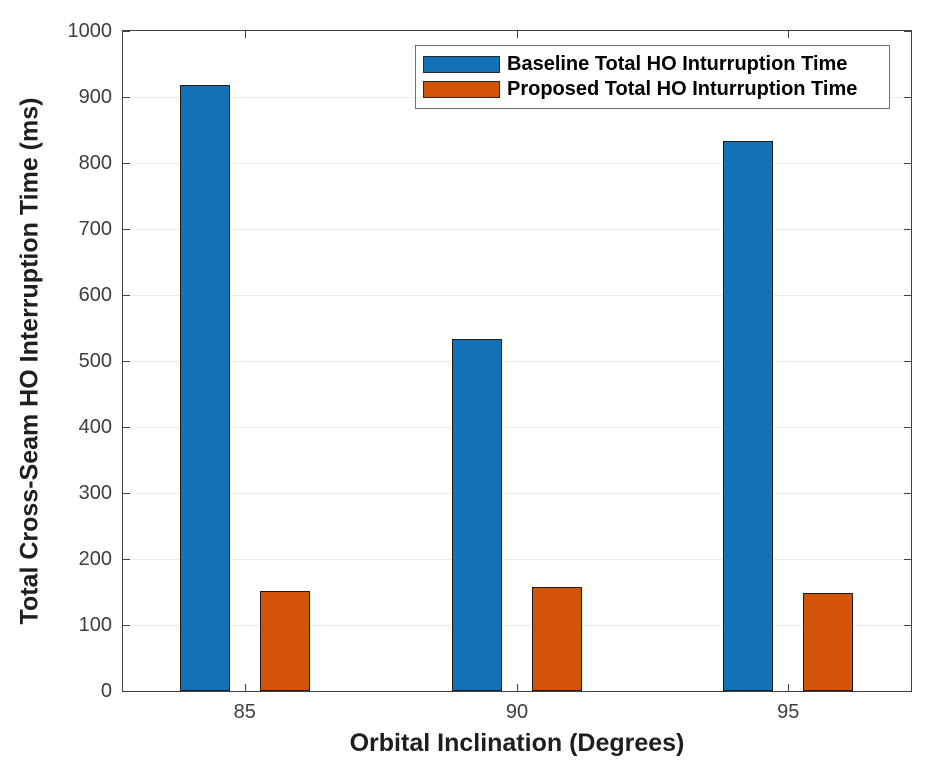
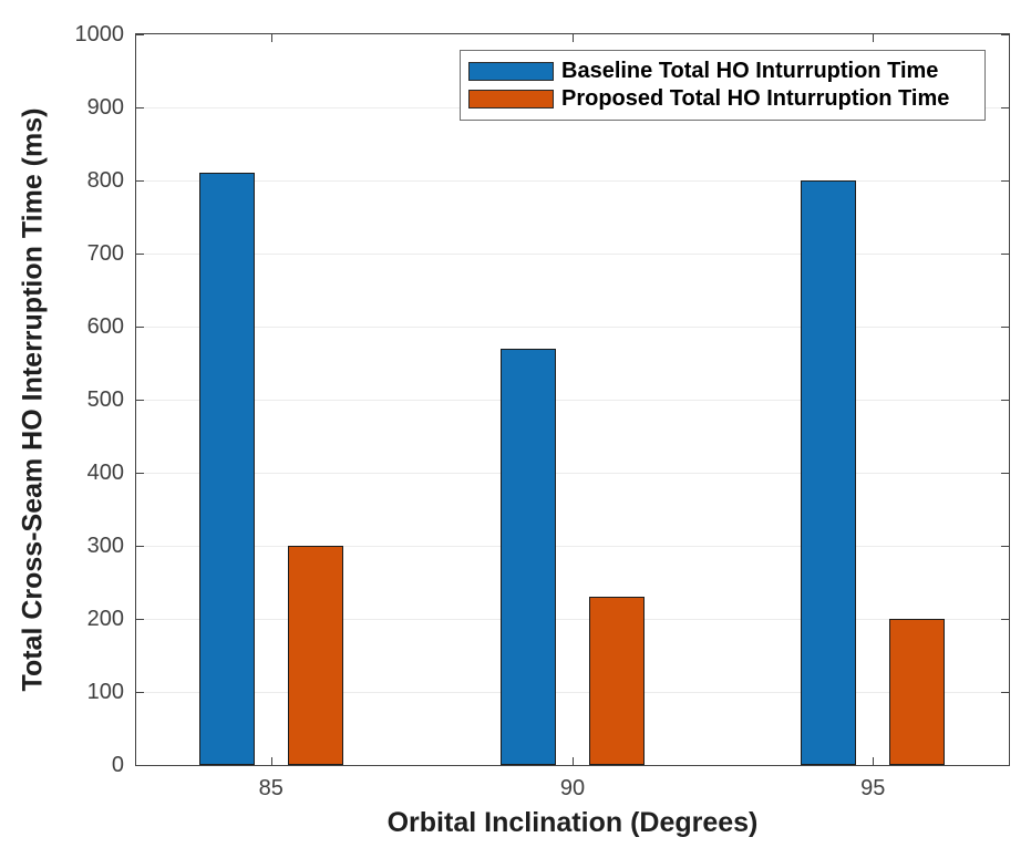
Baseline Total HO Inturruption Time/85: 920 -> 810
Proposed Total HO Inturruption Time/85: 150 -> 300
Baseline Total HO Inturruption Time/90: 530 -> 570
Proposed Total HO Inturruption Time/90: 160 -> 230
Baseline Total HO Inturruption Time/95: 830 -> 800
Proposed Total HO Inturruption Time/95: 150 -> 200
